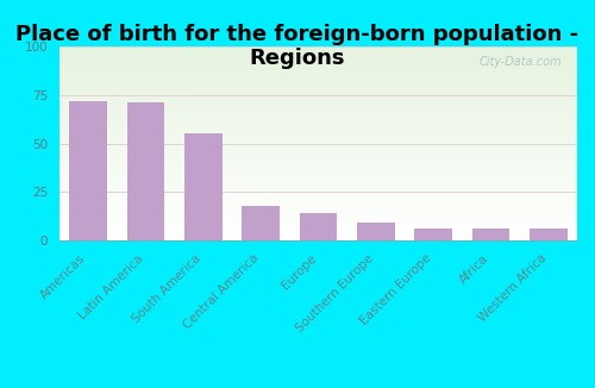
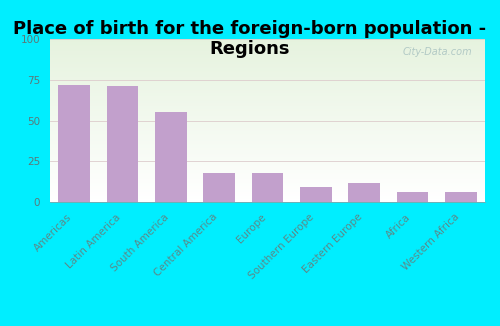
Europe: 14 -> 18
Eastern Europe: 6 -> 12
